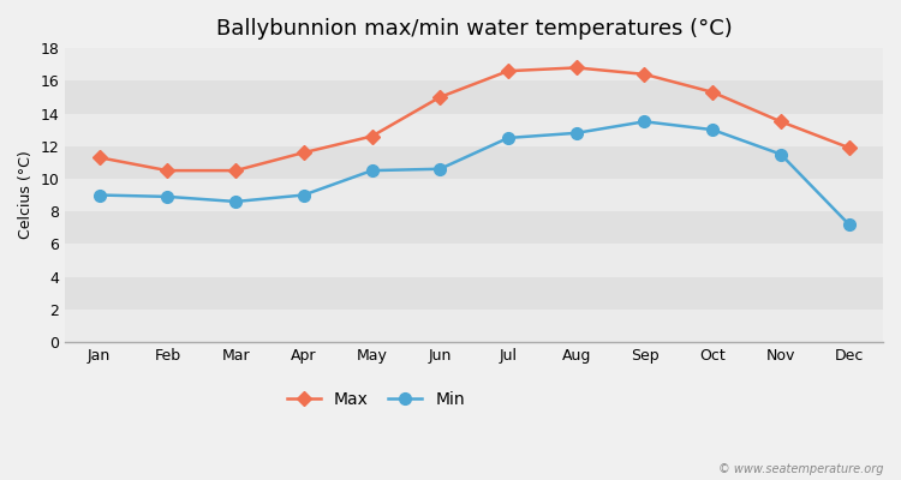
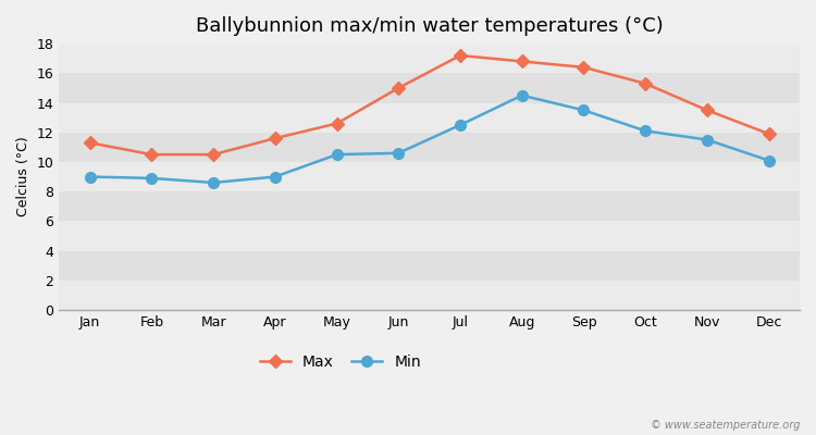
Max/Jul: 16.6 -> 17.2
Min/Aug: 12.8 -> 14.5
Min/Oct: 13.0 -> 12.1
Min/Dec: 7.2 -> 10.1
